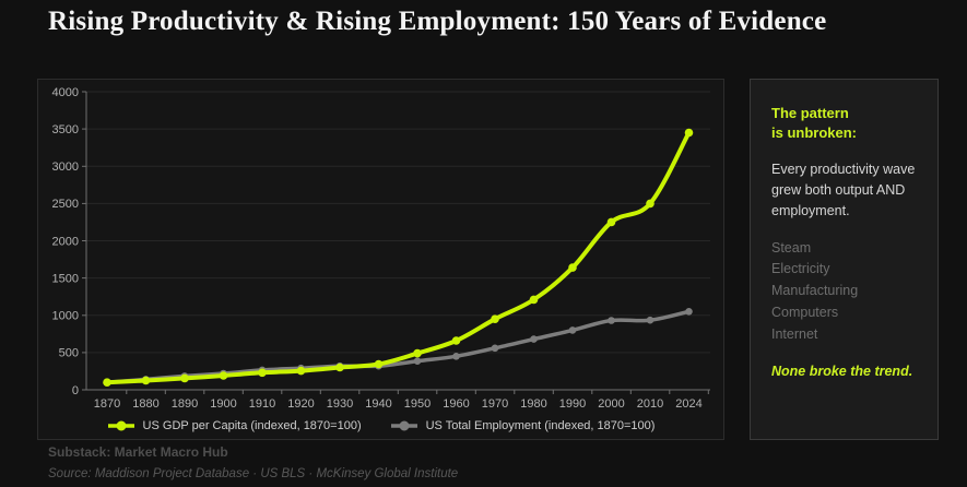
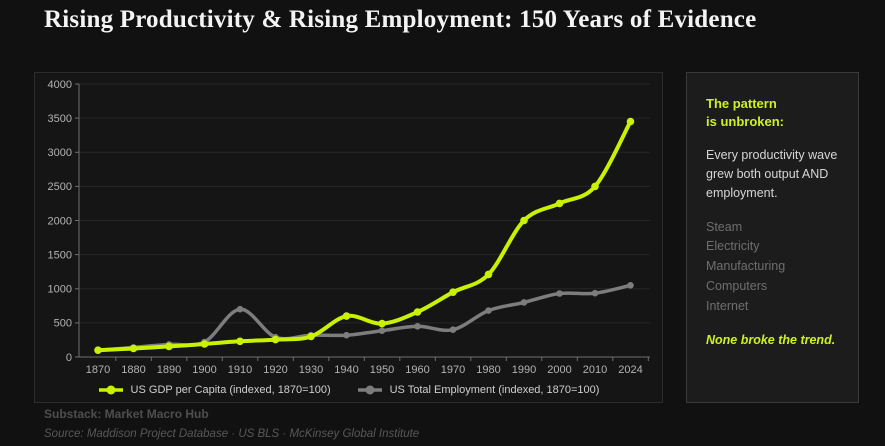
US Total Employment (indexed, 1870=100)/1910: 300 -> 700
US GDP per Capita (indexed, 1870=100)/1940: 300 -> 600
US Total Employment (indexed, 1870=100)/1970: 600 -> 400
US GDP per Capita (indexed, 1870=100)/1990: 1600 -> 2000
